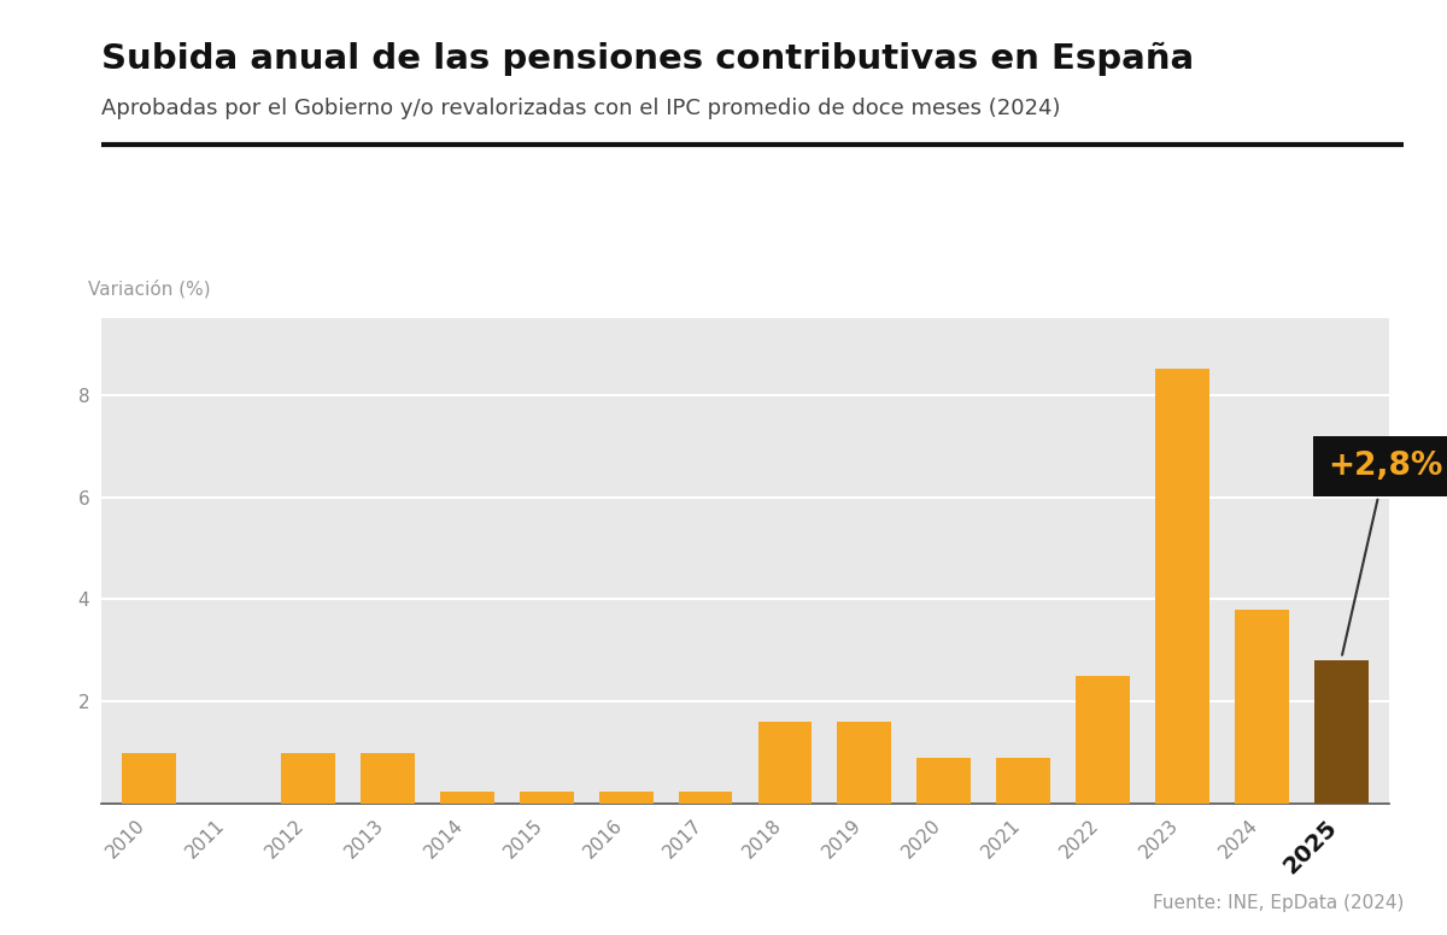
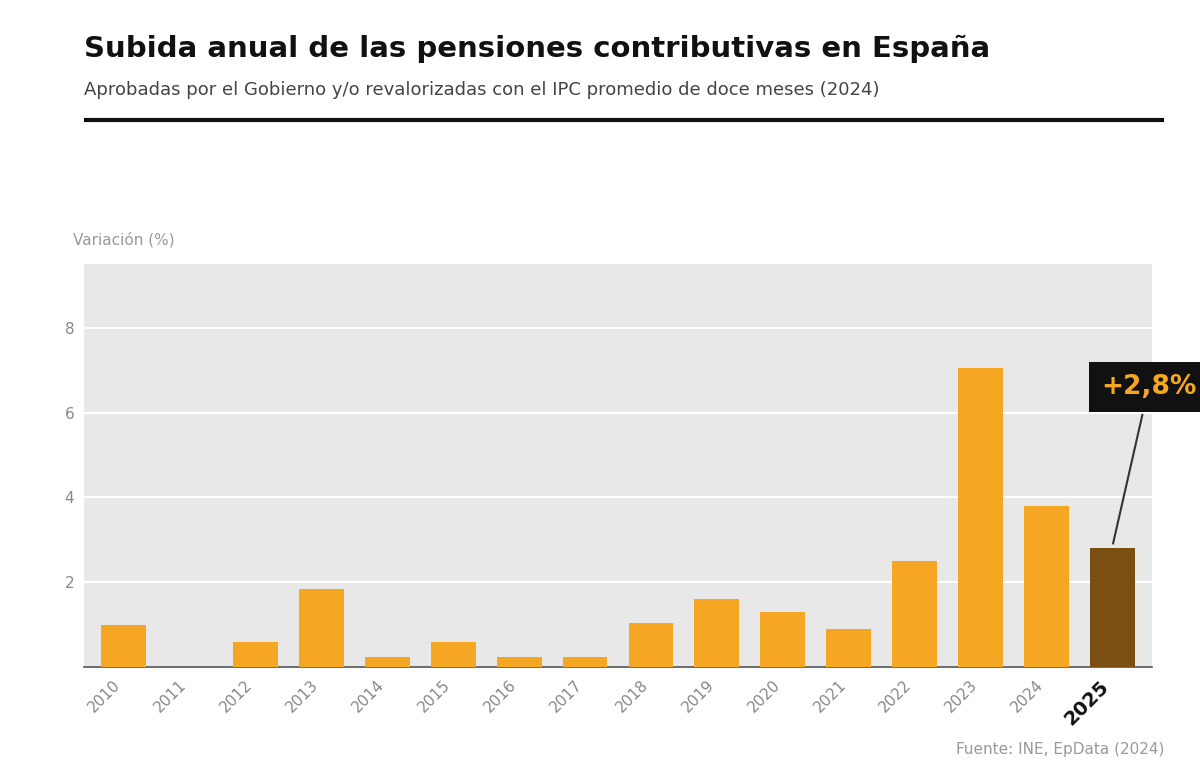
2012: 1.00 -> 0.60
2013: 1.00 -> 1.85
2015: 0.25 -> 0.60
2018: 1.60 -> 1.05
2020: 0.90 -> 1.30
2023: 8.50 -> 7.05
